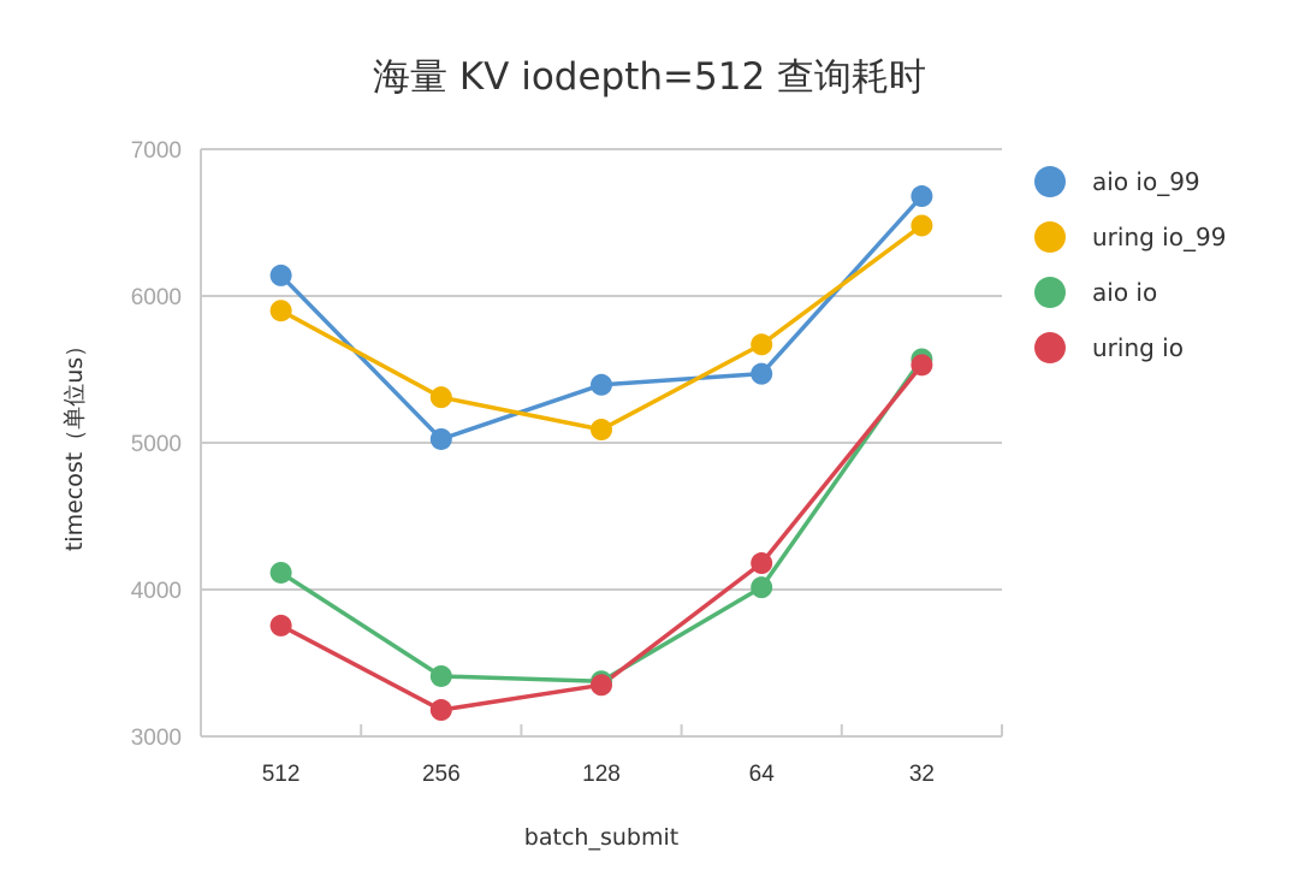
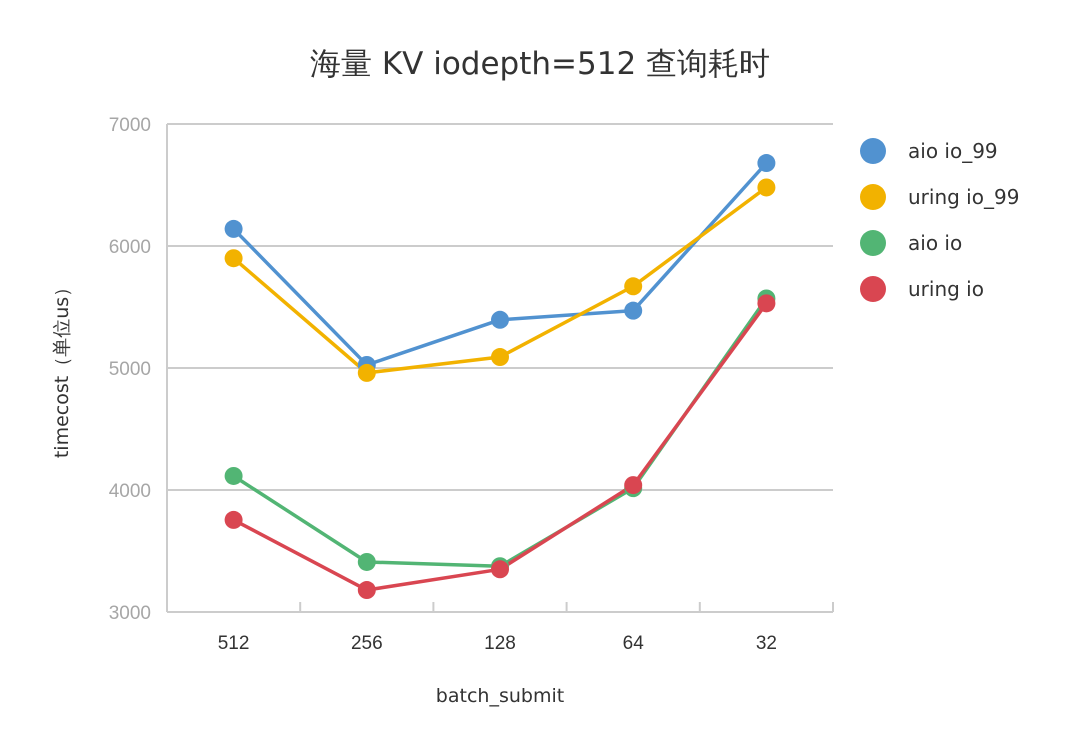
uring io_99/256: 5310 -> 4960
uring io/64: 4180 -> 4040
